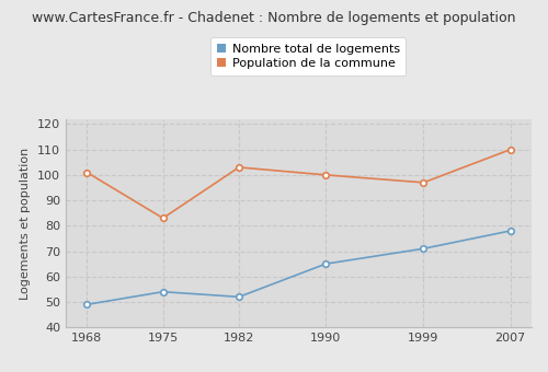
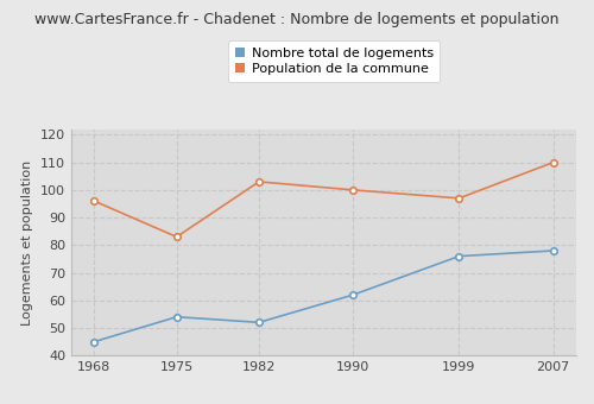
Nombre total de logements/1968: 49 -> 45
Population de la commune/1968: 101 -> 96
Nombre total de logements/1990: 65 -> 62
Nombre total de logements/1999: 71 -> 76
